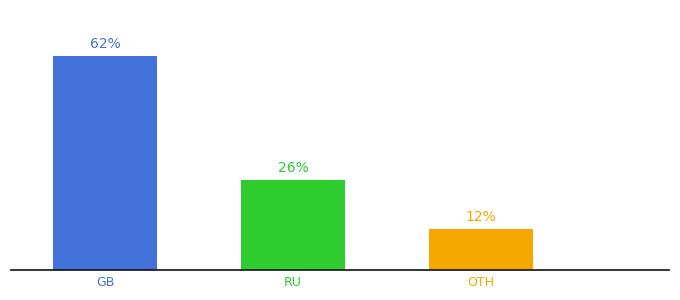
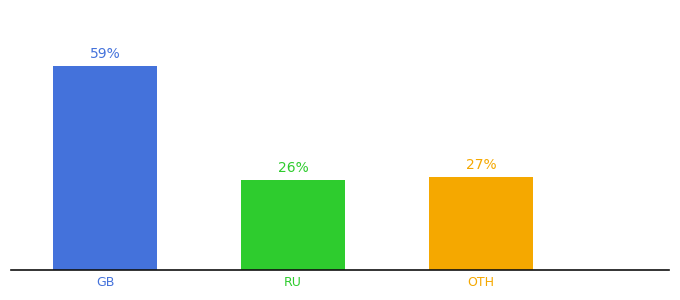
GB: 62% -> 59%
OTH: 12% -> 27%
